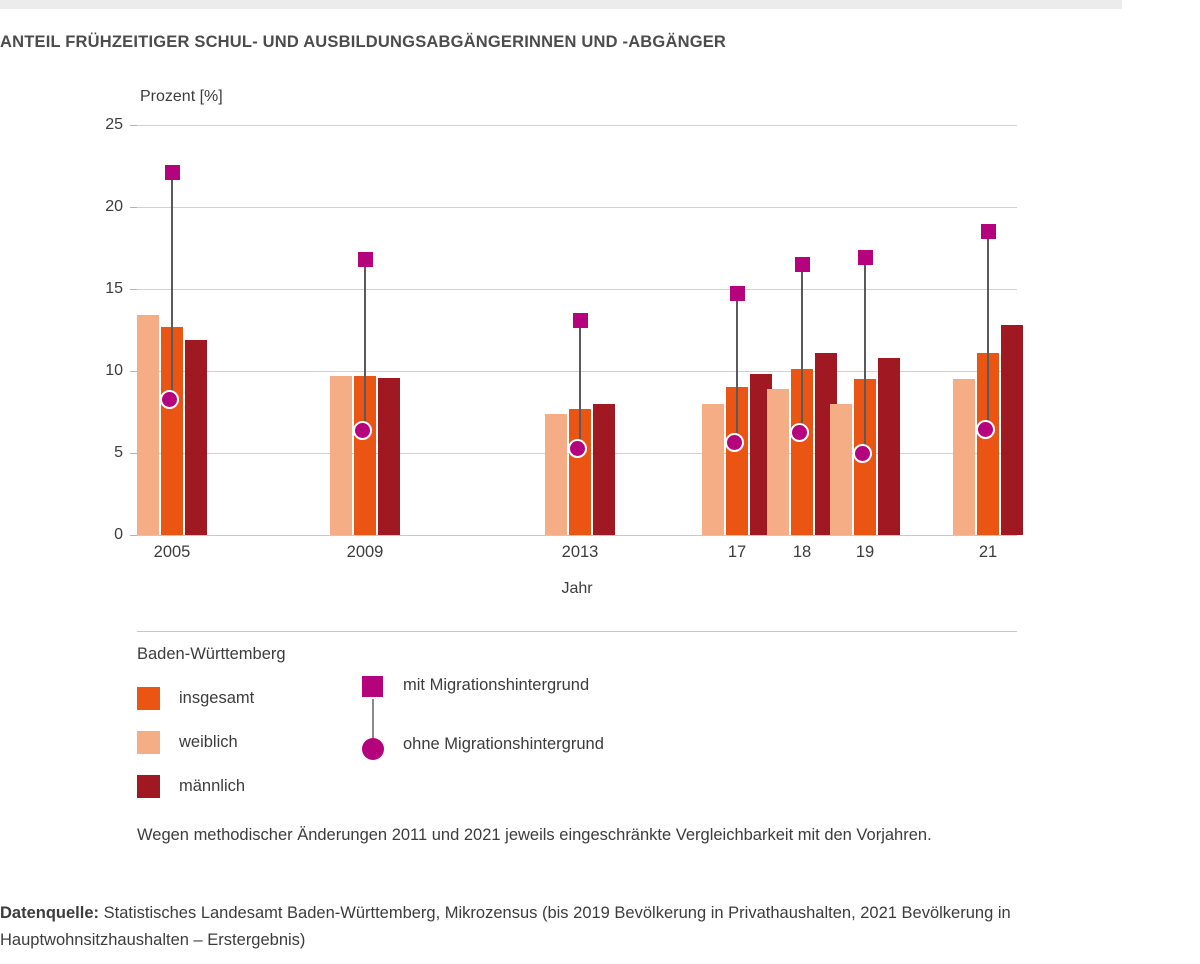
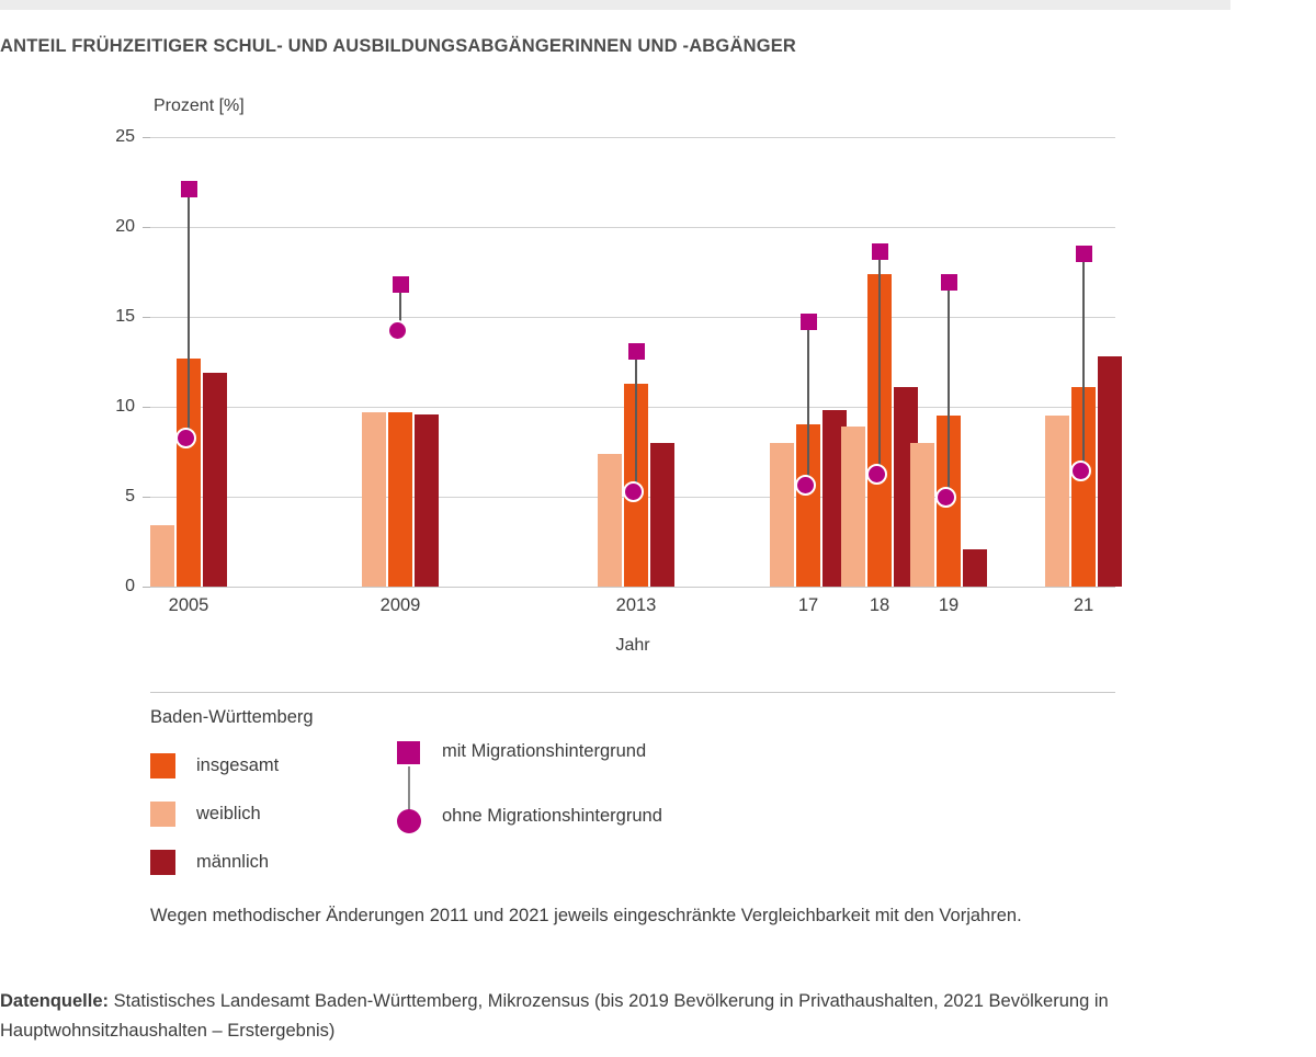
weiblich/2005: 13.4 -> 3.4
ohne Migrationshintergrund/2009: 6.2 -> 14.1
insgesamt/2013: 7.7 -> 11.3
insgesamt/18: 10.1 -> 17.4
mit Migrationshintergrund/18: 16.5 -> 18.6
männlich/19: 10.8 -> 2.1
